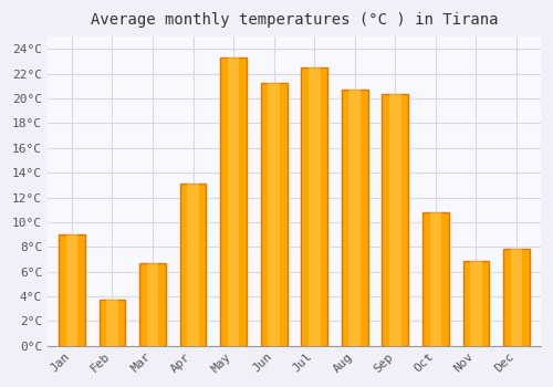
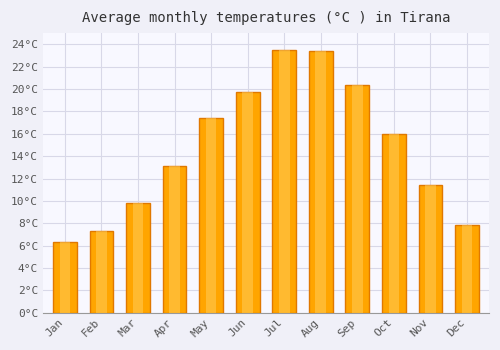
Jan: 9.0°C -> 6.3°C
Feb: 3.7°C -> 7.3°C
Mar: 6.7°C -> 9.8°C
May: 23.3°C -> 17.4°C
Jun: 21.3°C -> 19.7°C
Jul: 22.5°C -> 23.5°C
Aug: 20.7°C -> 23.4°C
Oct: 10.8°C -> 16.0°C
Nov: 6.9°C -> 11.4°C
